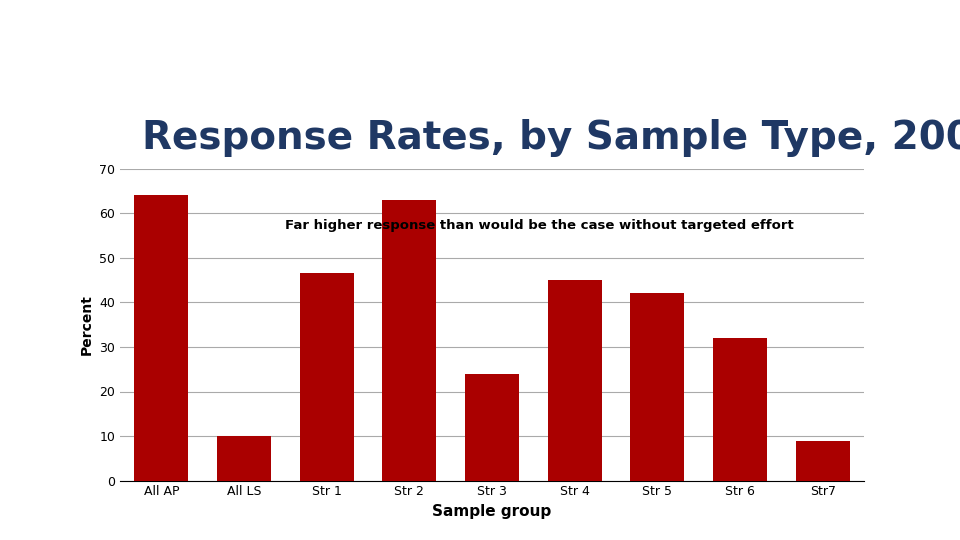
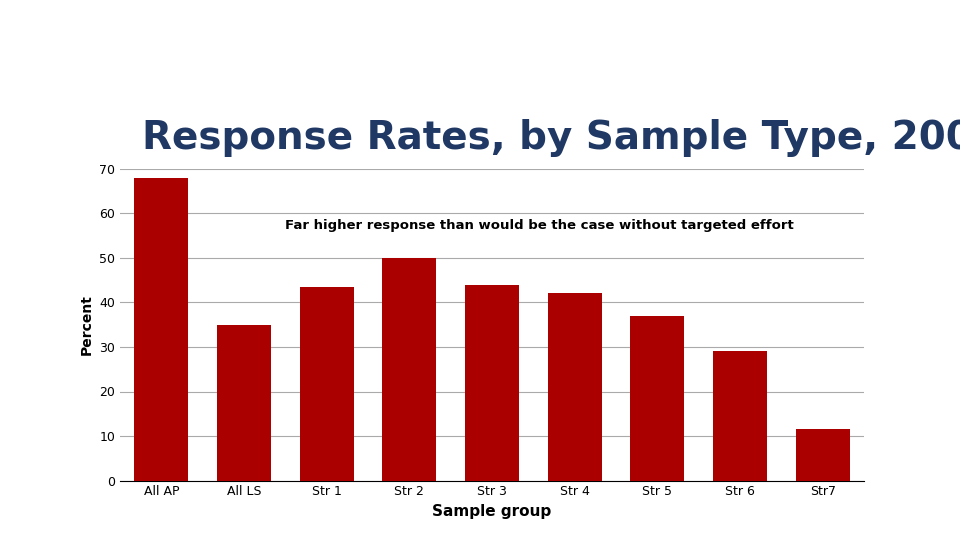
All AP: 64.0 -> 68.0
All LS: 10.0 -> 35.0
Str 1: 46.5 -> 43.5
Str 2: 63.0 -> 50.0
Str 3: 24.0 -> 44.0
Str 4: 45.0 -> 42.0
Str 5: 42.0 -> 37.0
Str 6: 32.0 -> 29.0
Str7: 9.0 -> 11.5
